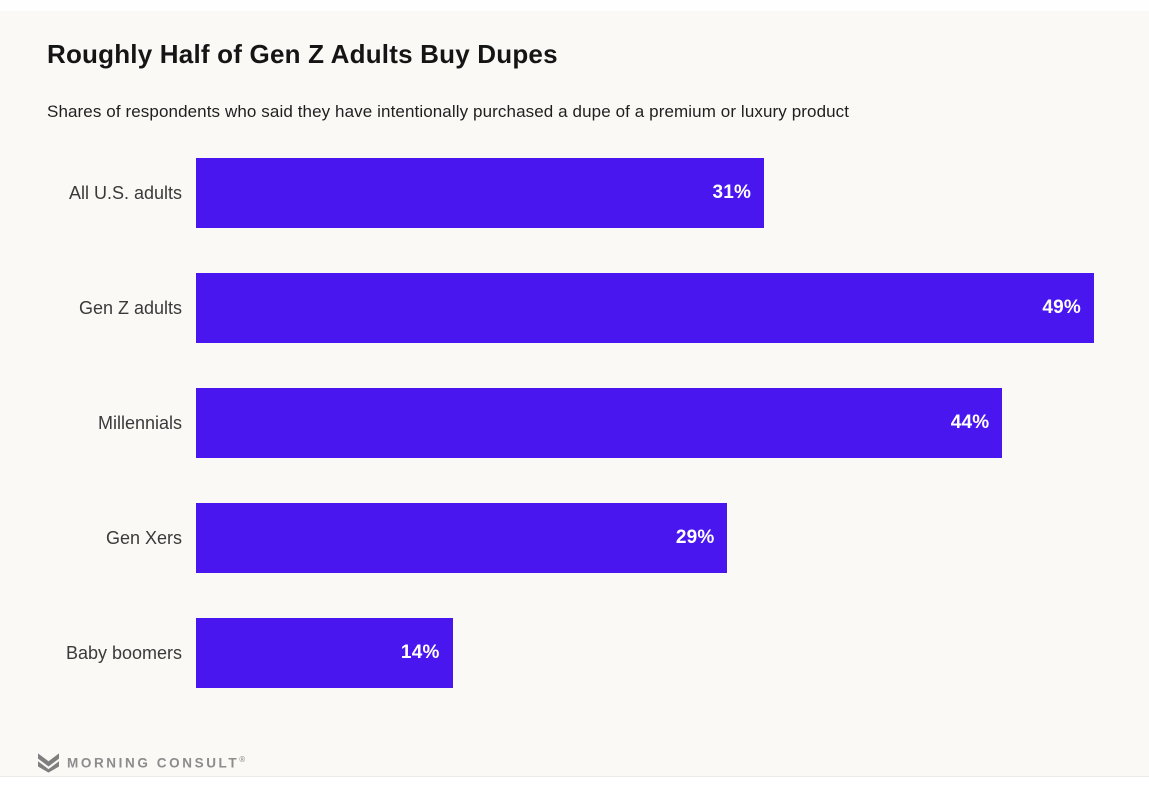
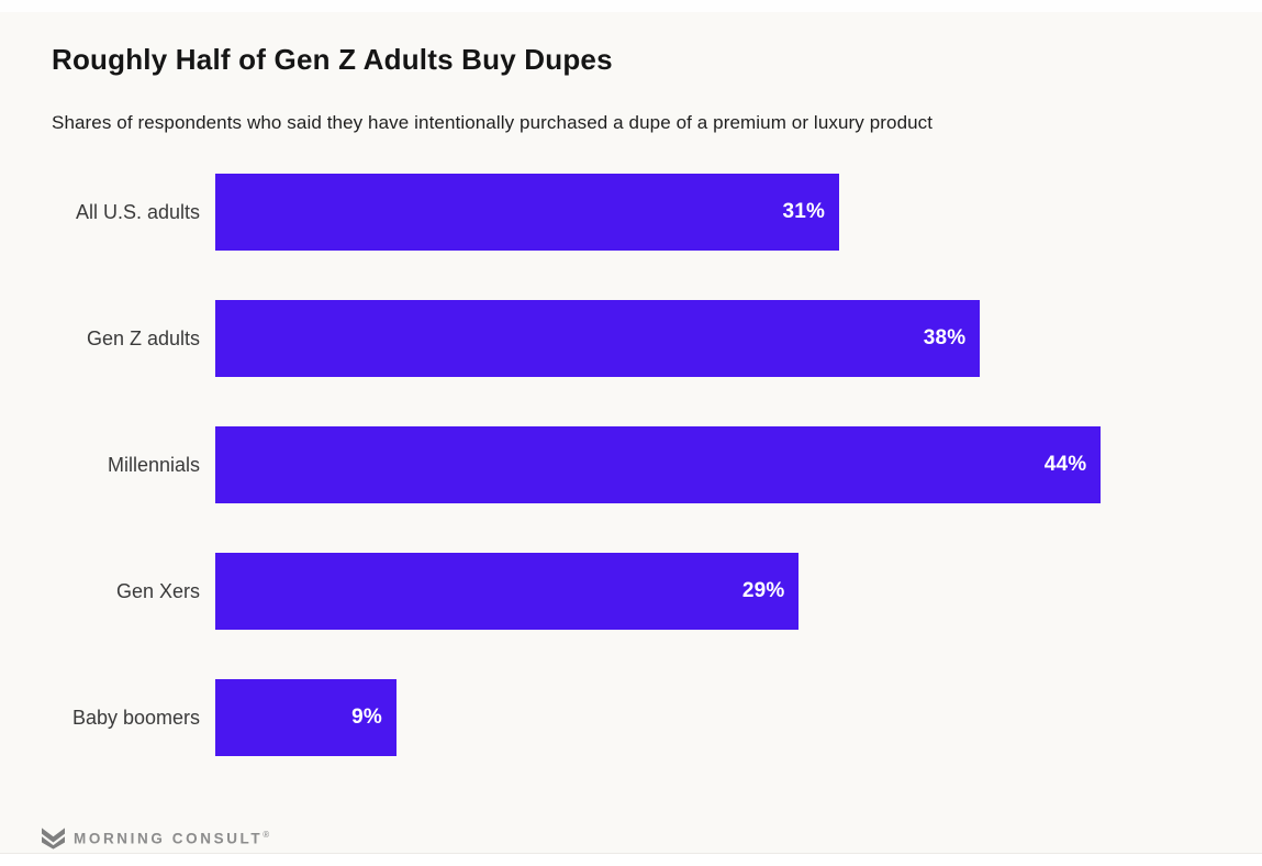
Gen Z adults: 49% -> 38%
Baby boomers: 14% -> 9%
